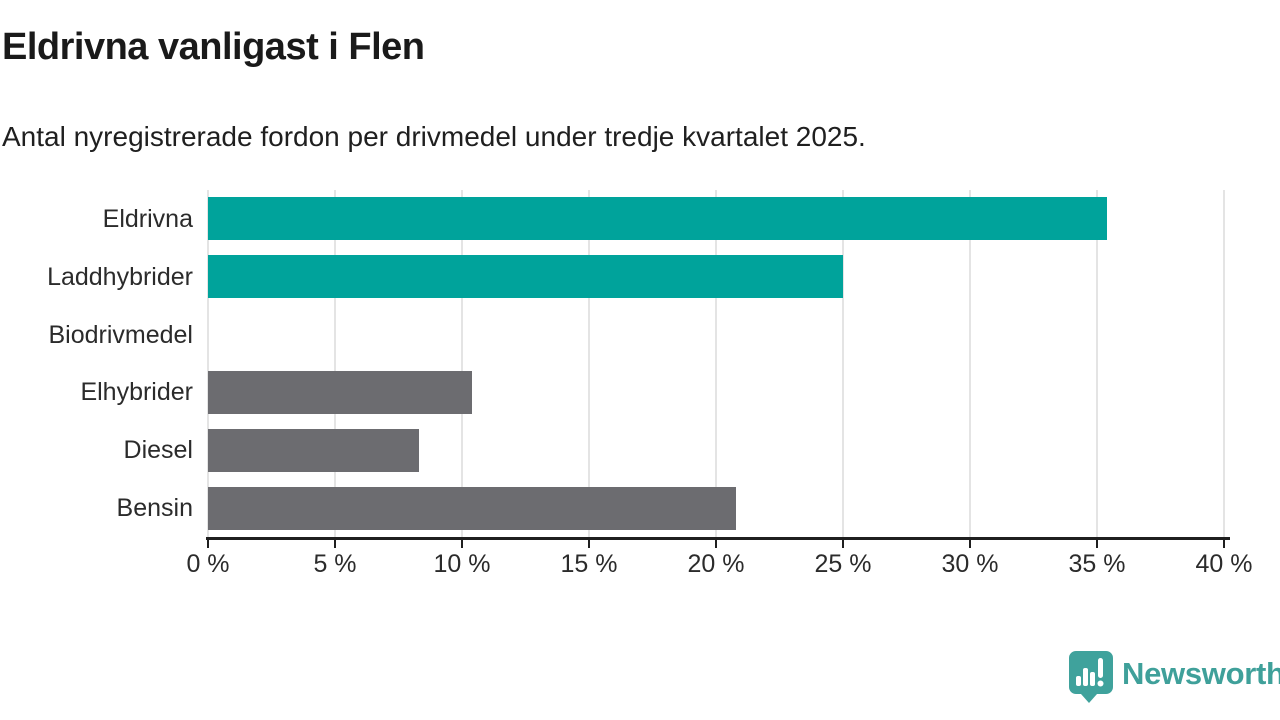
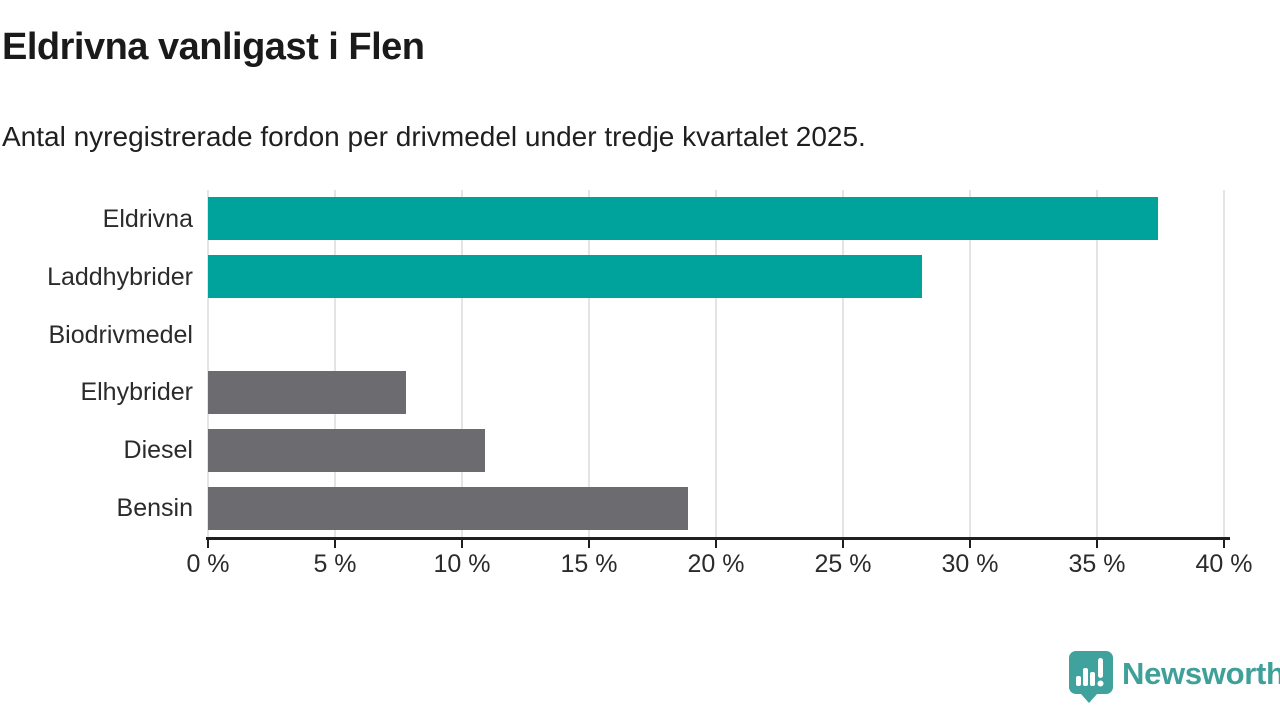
Eldrivna: 35.4% -> 37.4%
Laddhybrider: 25.0% -> 28.1%
Elhybrider: 10.4% -> 7.8%
Diesel: 8.3% -> 10.9%
Bensin: 20.8% -> 18.9%
